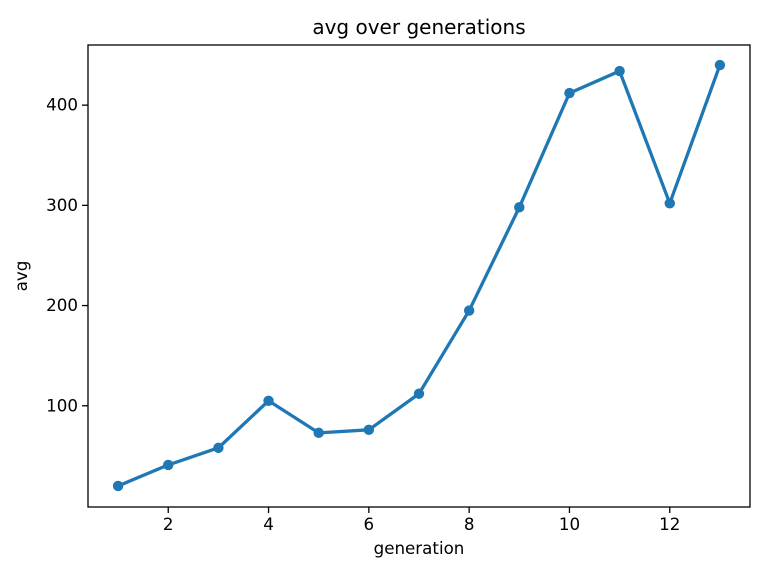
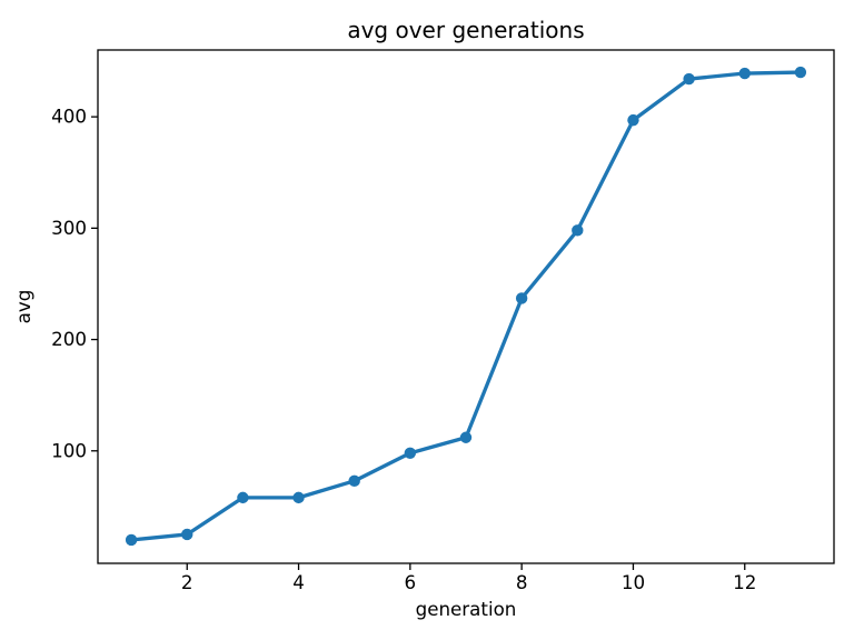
2: 41 -> 25
4: 105 -> 58
6: 76 -> 98
8: 195 -> 237
10: 412 -> 397
12: 302 -> 439
